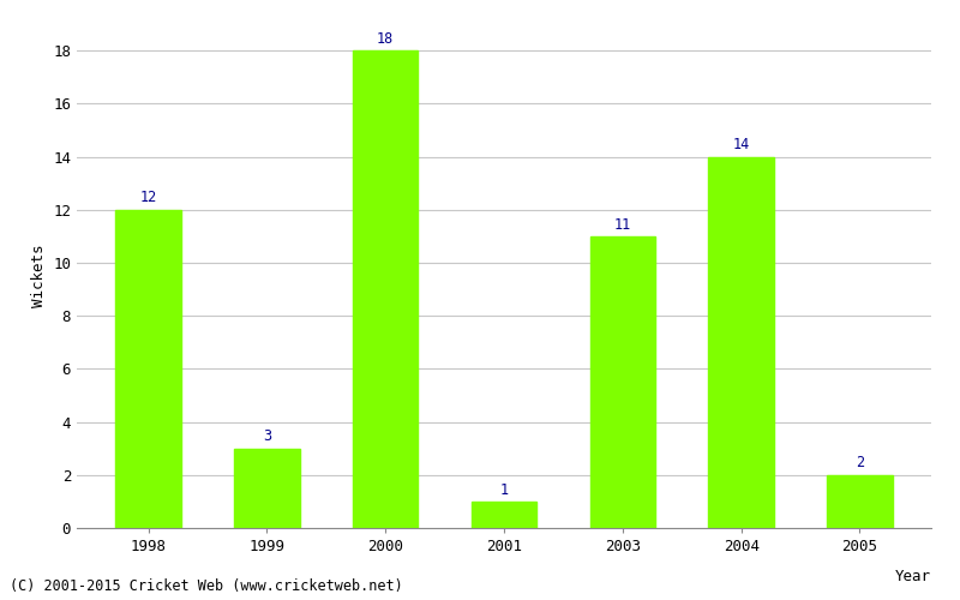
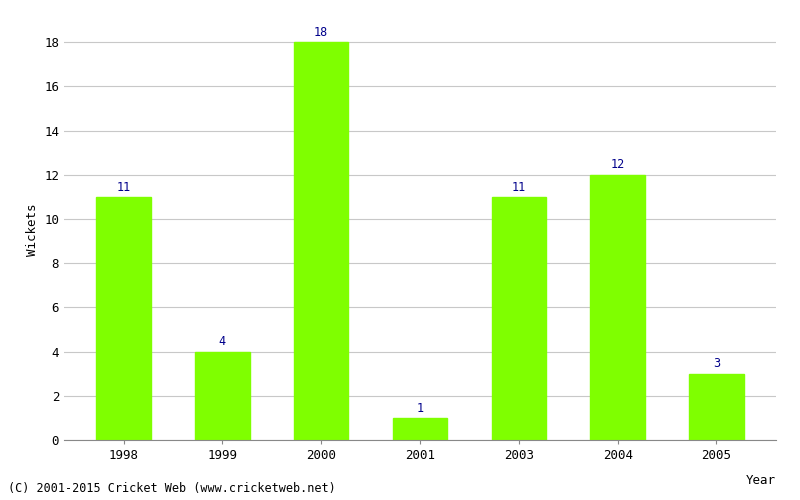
1998: 12 -> 11
1999: 3 -> 4
2004: 14 -> 12
2005: 2 -> 3
